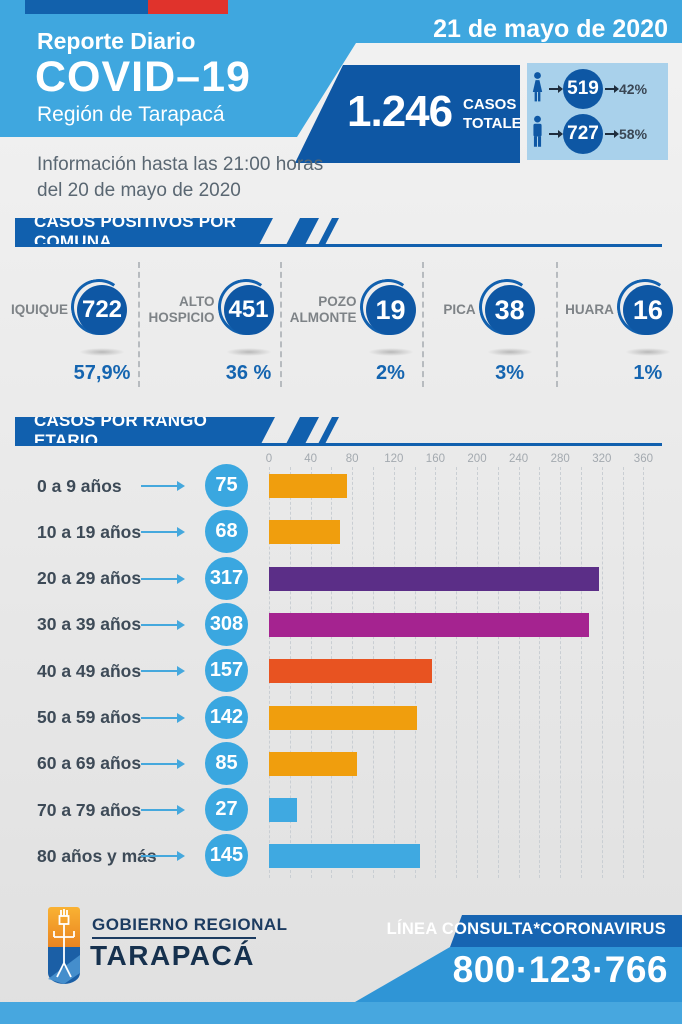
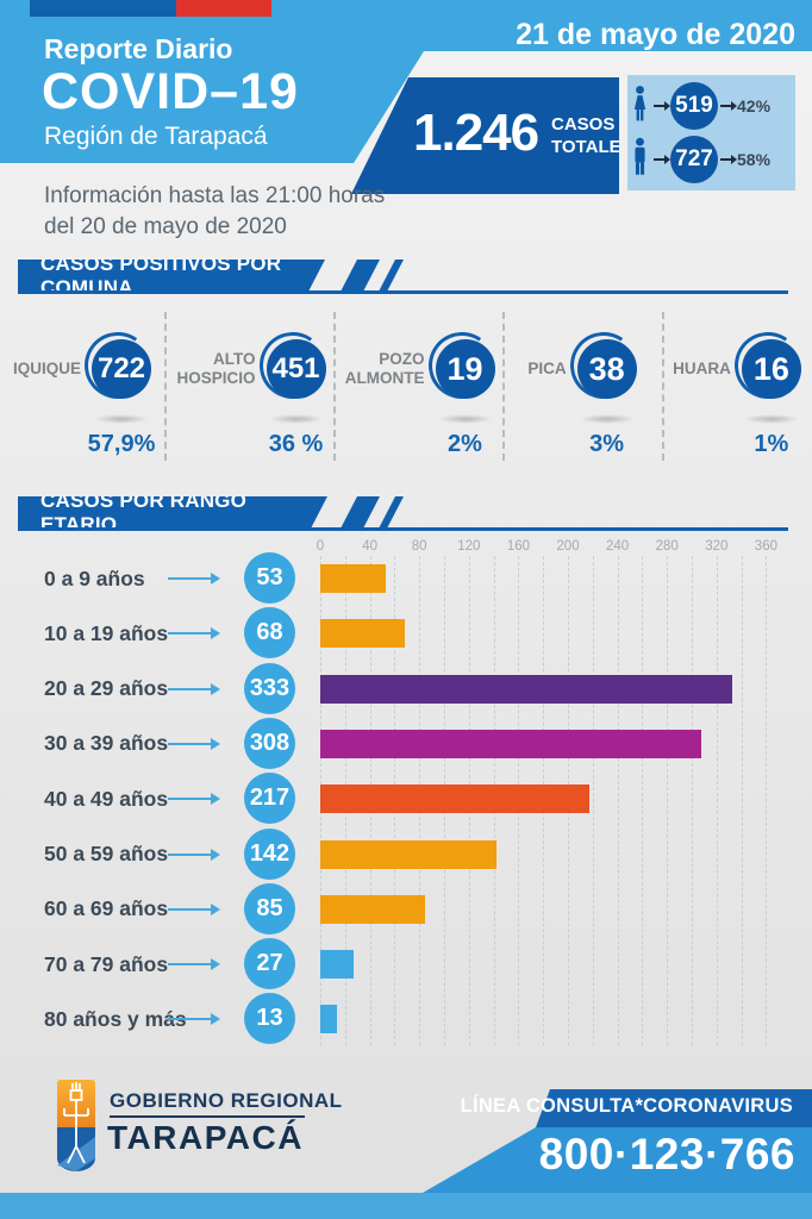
0 a 9 años: 75 -> 53
20 a 29 años: 317 -> 333
40 a 49 años: 157 -> 217
80 años y más: 145 -> 13
